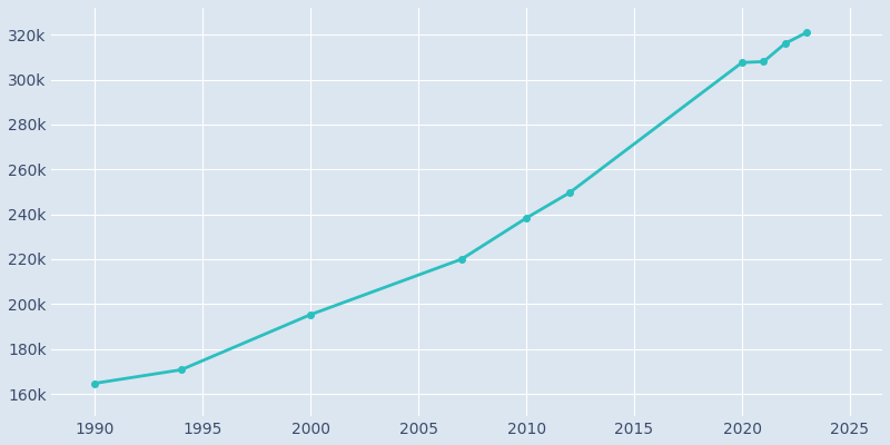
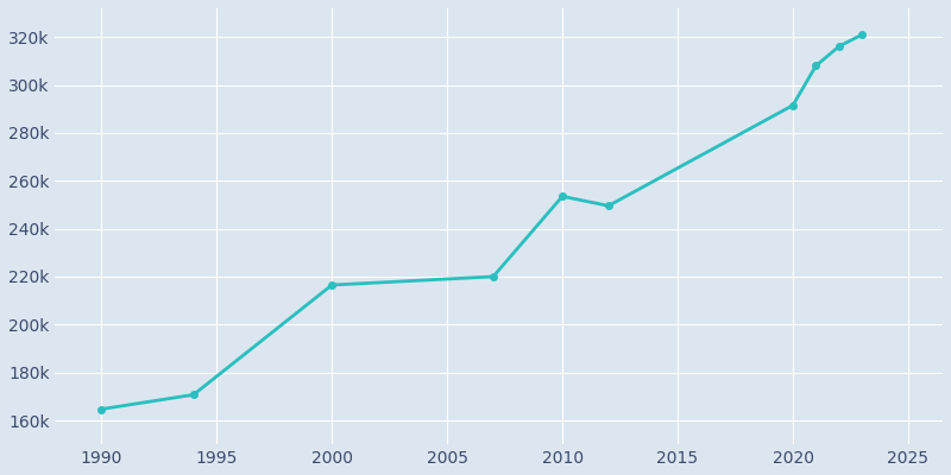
2000: 195.3k -> 216.5k
2010: 238.3k -> 253.5k
2020: 307.6k -> 291.5k
